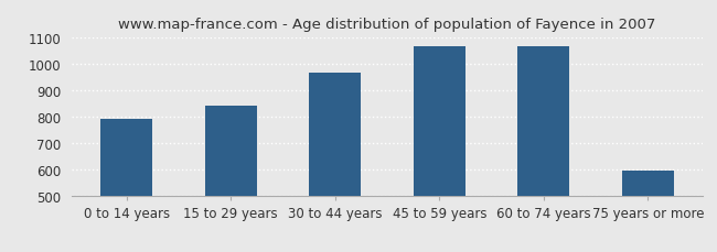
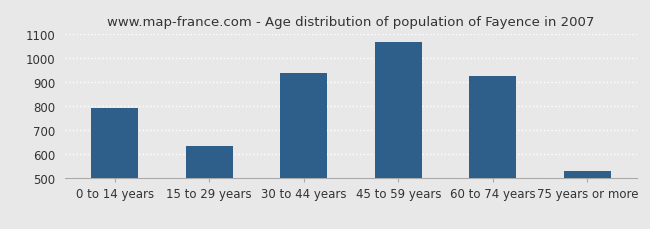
15 to 29 years: 840 -> 635
30 to 44 years: 965 -> 935
60 to 74 years: 1065 -> 925
75 years or more: 595 -> 530
